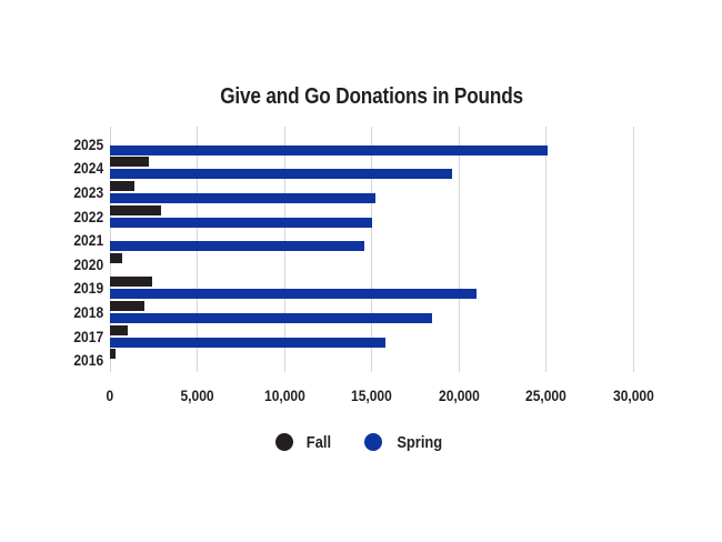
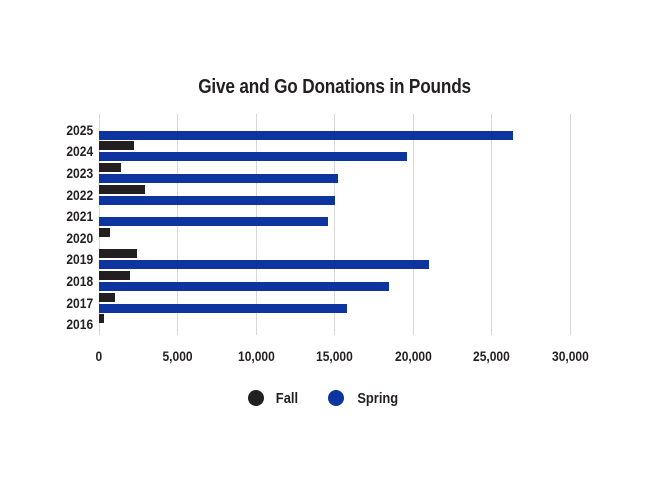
Spring/2025: 25100 -> 26400
